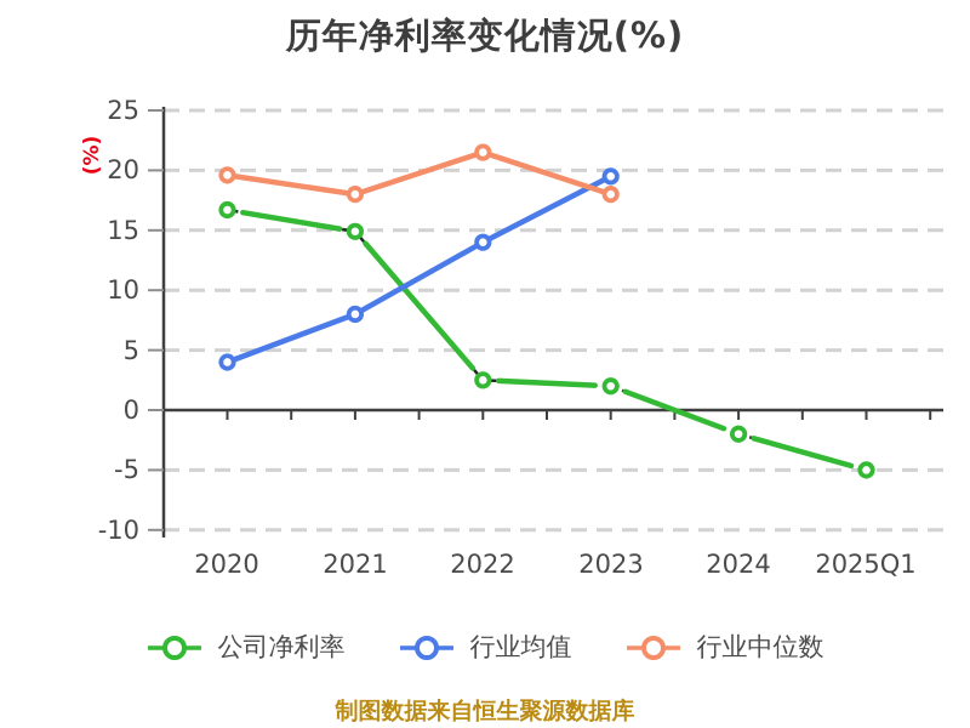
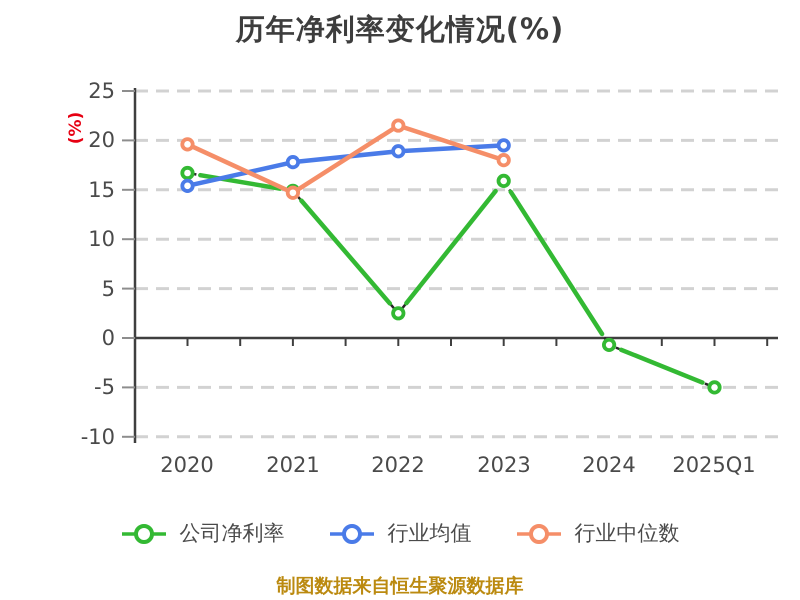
行业均值/2020: 4 -> 15
行业均值/2021: 8 -> 18
行业中位数/2021: 18 -> 15
行业均值/2022: 14 -> 19
公司净利率/2023: 2 -> 16
公司净利率/2024: -2 -> -1
